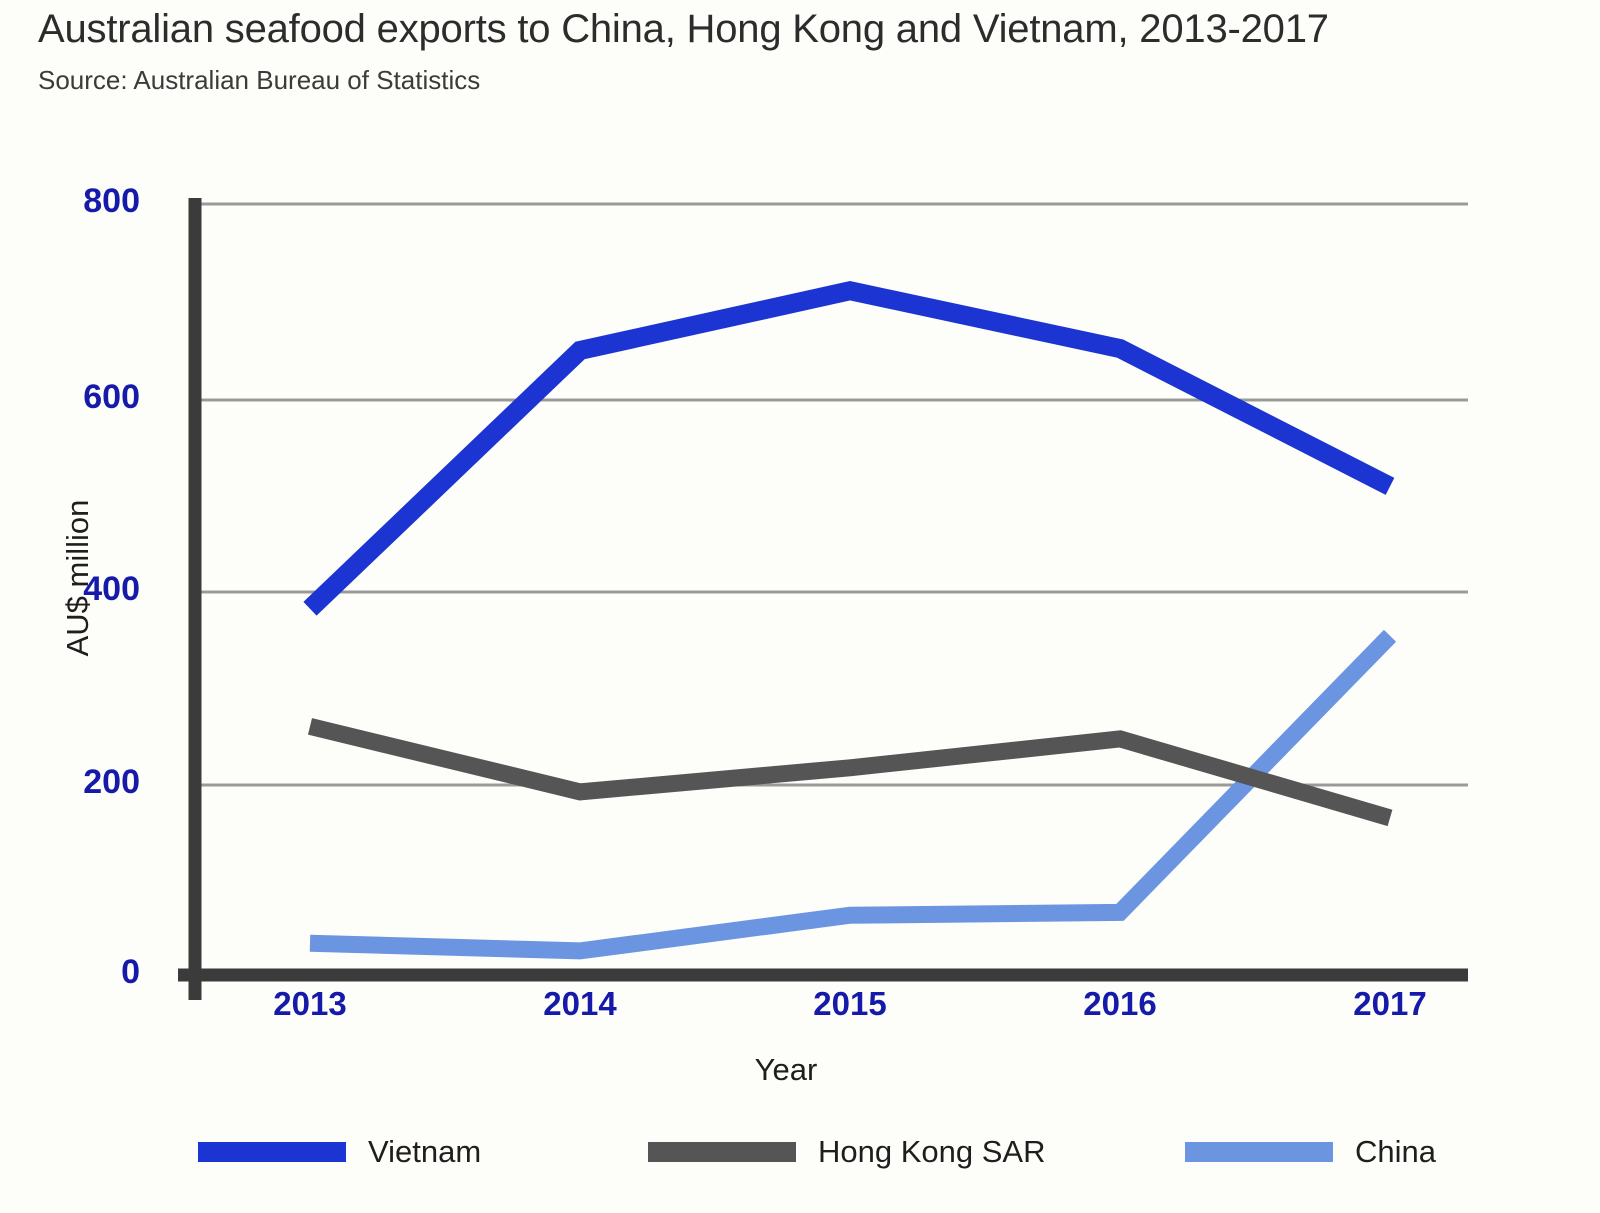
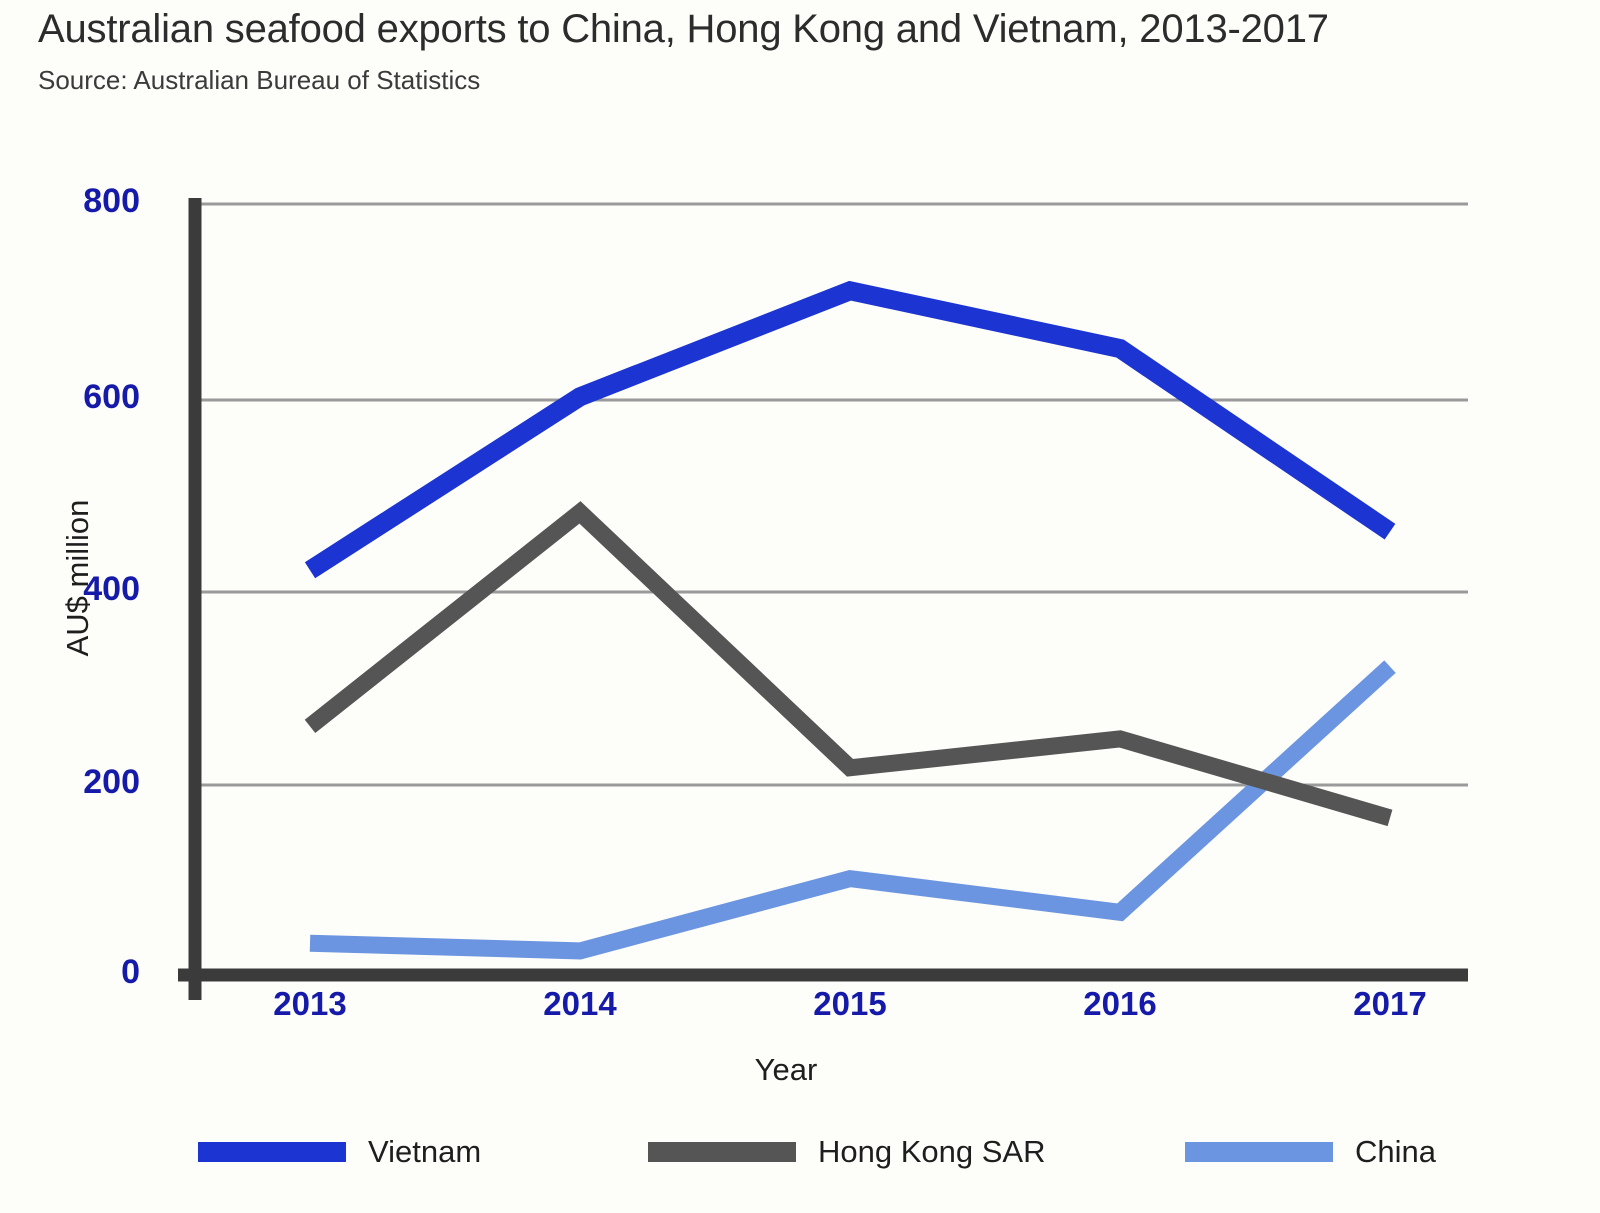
Vietnam/2013: 380 -> 420
Vietnam/2014: 650 -> 600
Hong Kong SAR/2014: 190 -> 480
China/2015: 60 -> 100
Vietnam/2017: 510 -> 460
China/2017: 350 -> 320
